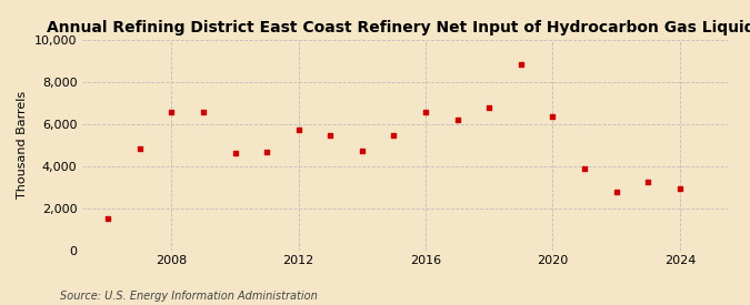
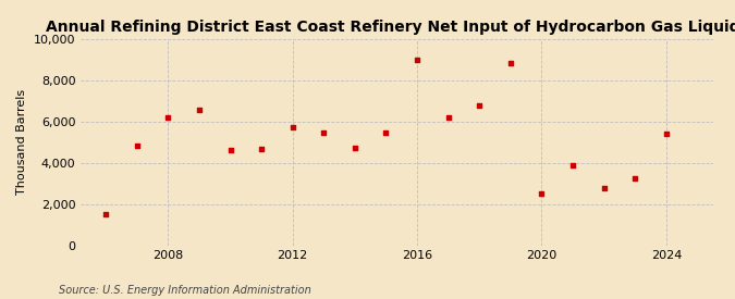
2008: 6,600 -> 6,200
2016: 6,600 -> 9,000
2020: 6,400 -> 2,500
2024: 3,000 -> 5,400
